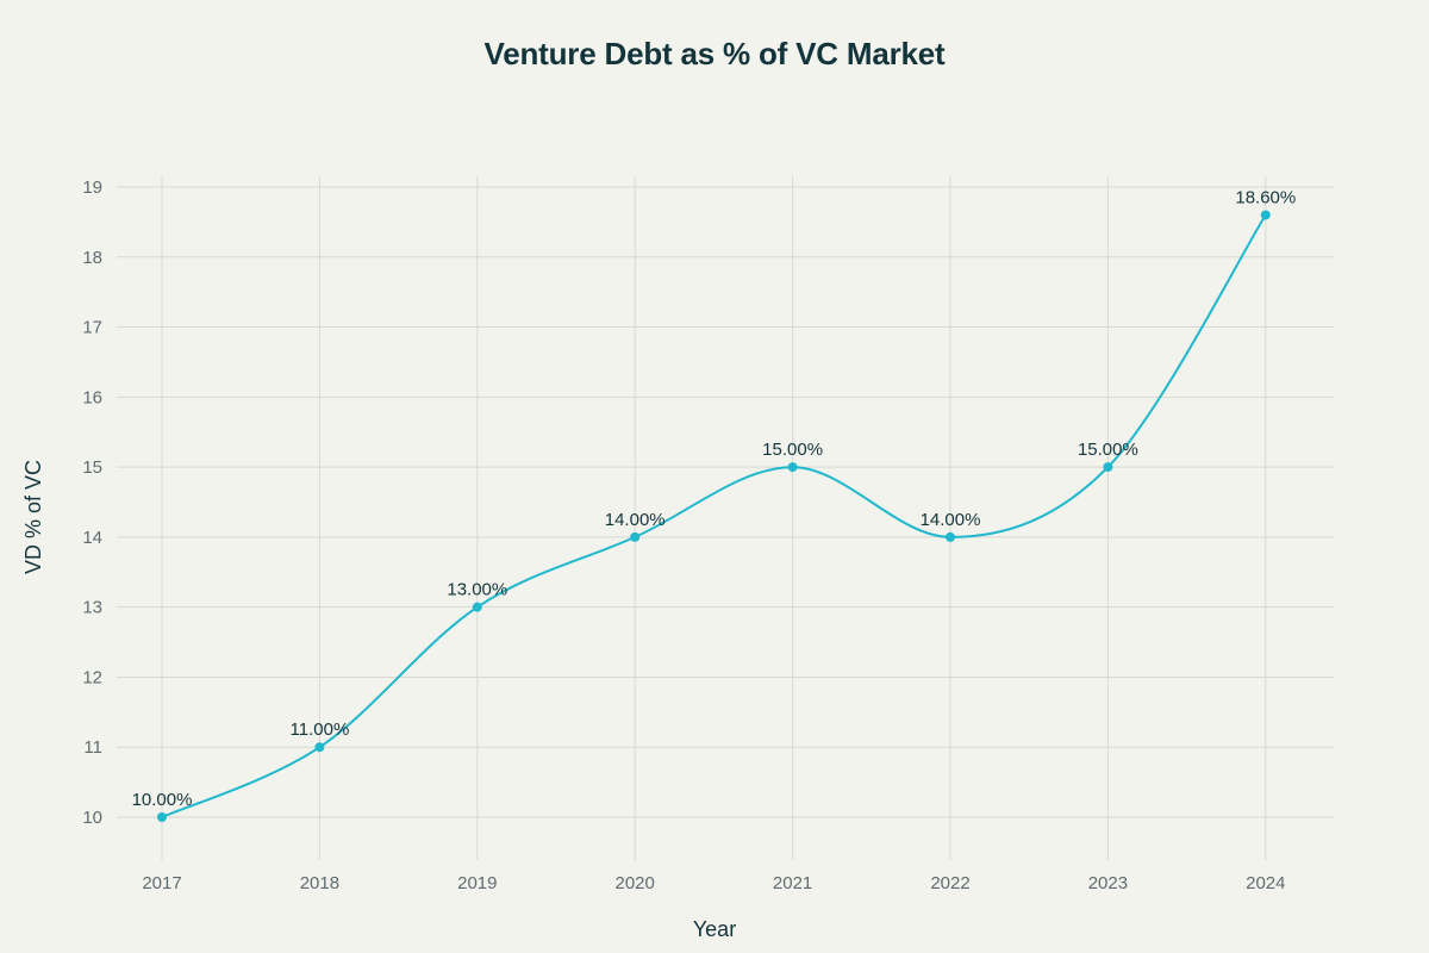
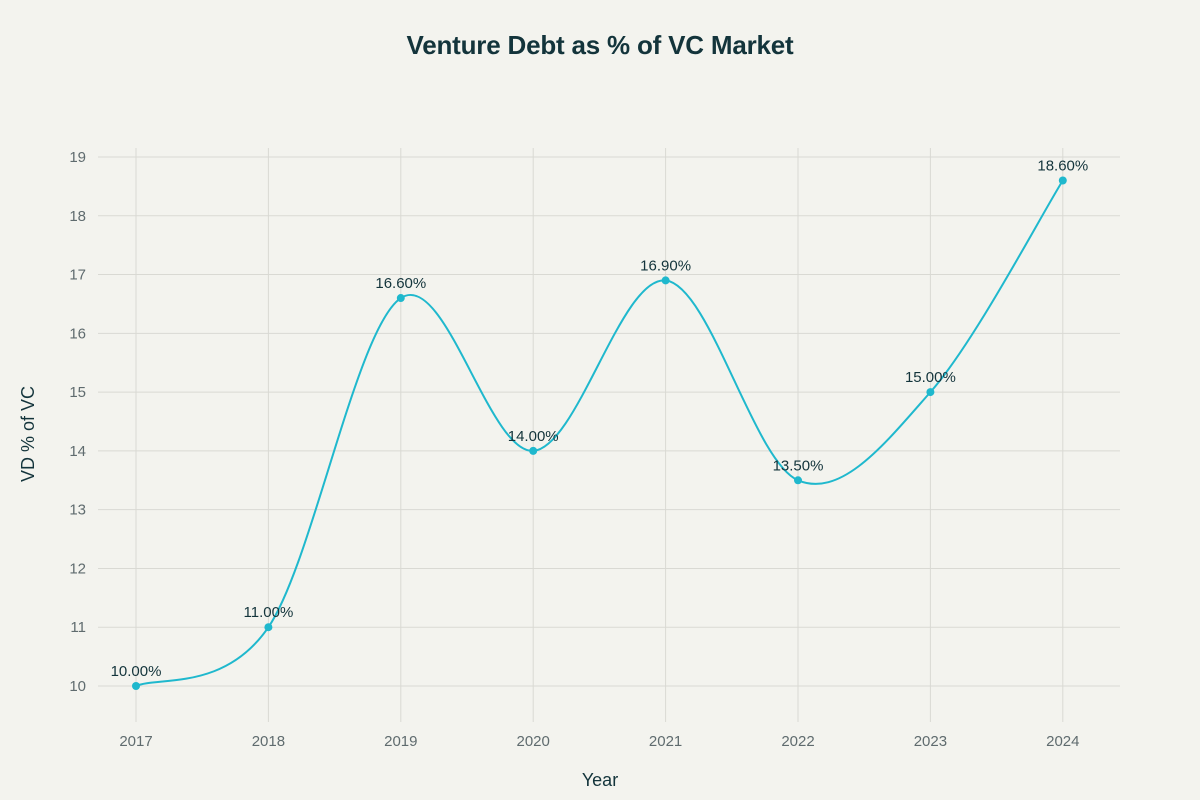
2019: 13.00% -> 16.60%
2021: 15.00% -> 16.90%
2022: 14.00% -> 13.50%
